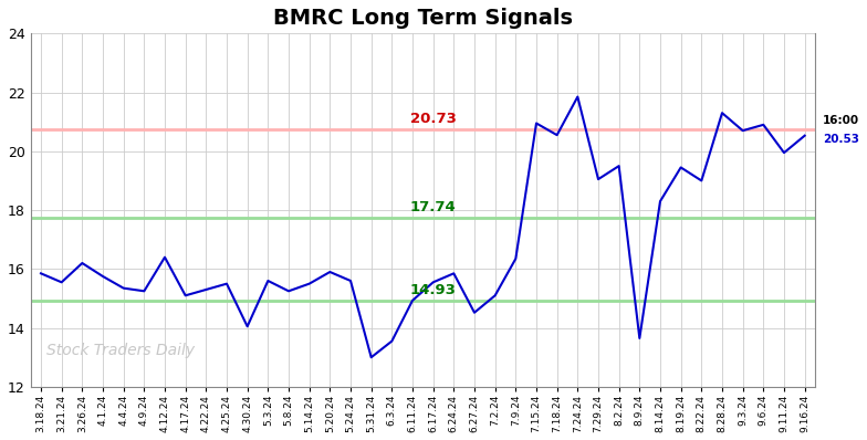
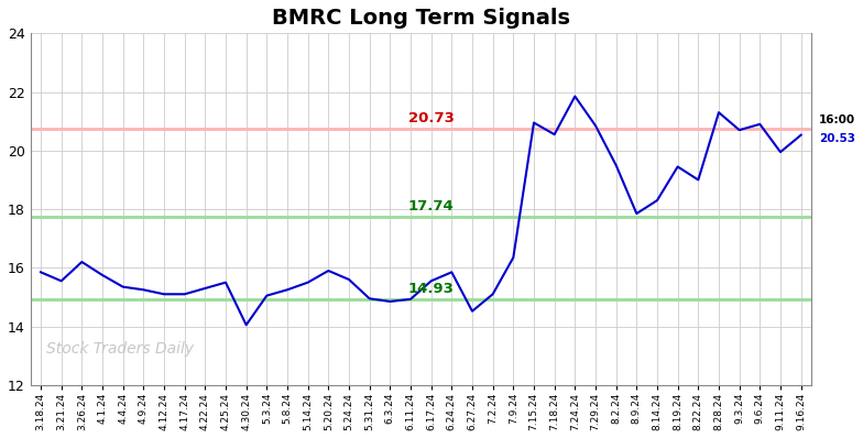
4.12.24: 16.40 -> 15.10
5.3.24: 15.60 -> 15.05
5.31.24: 13.00 -> 14.95
6.3.24: 13.55 -> 14.85
7.29.24: 19.05 -> 20.85
8.9.24: 13.65 -> 17.85
